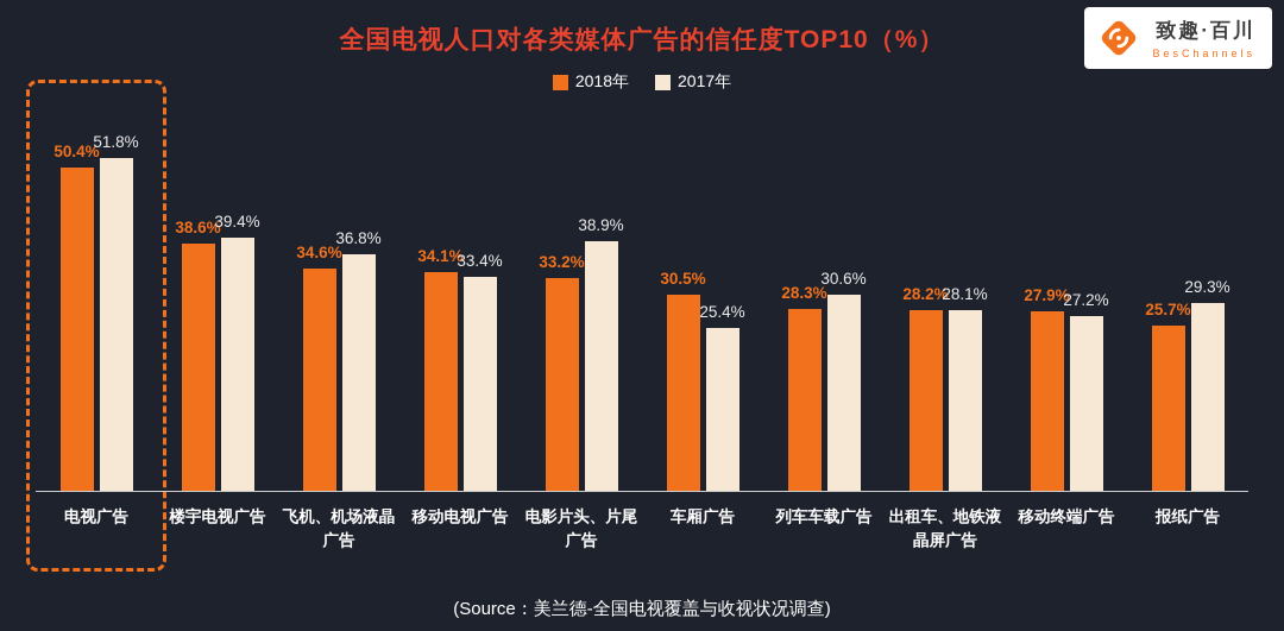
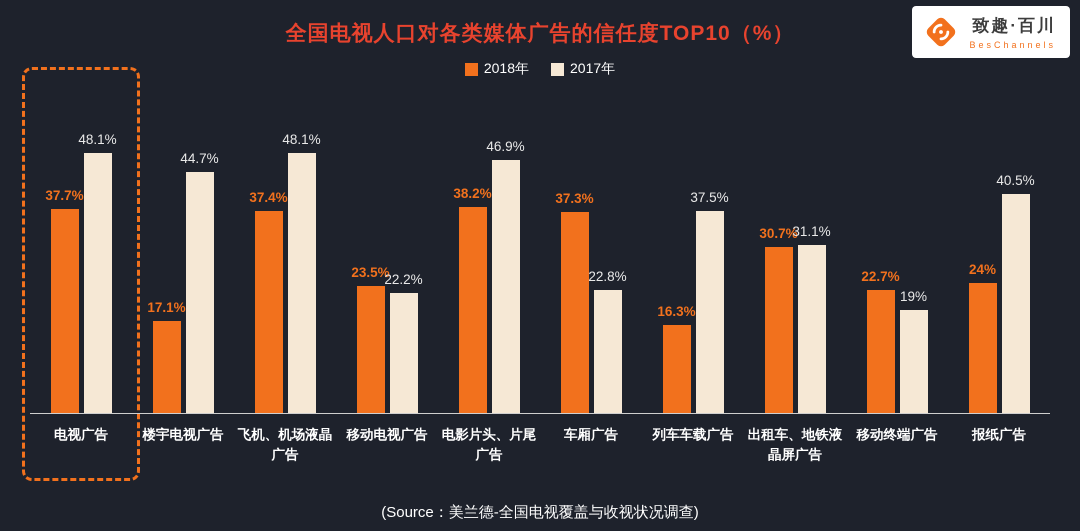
2018年/电视广告: 50.4% -> 37.7%
2017年/电视广告: 51.8% -> 48.1%
2018年/楼宇电视广告: 38.6% -> 17.1%
2017年/楼宇电视广告: 39.4% -> 44.7%
2018年/飞机、机场液晶 广告: 34.6% -> 37.4%
2017年/飞机、机场液晶 广告: 36.8% -> 48.1%
2018年/移动电视广告: 34.1% -> 23.5%
2017年/移动电视广告: 33.4% -> 22.2%
2018年/电影片头、片尾 广告: 33.2% -> 38.2%
2017年/电影片头、片尾 广告: 38.9% -> 46.9%
2018年/车厢广告: 30.5% -> 37.3%
2017年/车厢广告: 25.4% -> 22.8%
2018年/列车车载广告: 28.3% -> 16.3%
2017年/列车车载广告: 30.6% -> 37.5%
2018年/出租车、地铁液 晶屏广告: 28.2% -> 30.7%
2017年/出租车、地铁液 晶屏广告: 28.1% -> 31.1%
2018年/移动终端广告: 27.9% -> 22.7%
2017年/移动终端广告: 27.2% -> 19%
2018年/报纸广告: 25.7% -> 24%
2017年/报纸广告: 29.3% -> 40.5%
